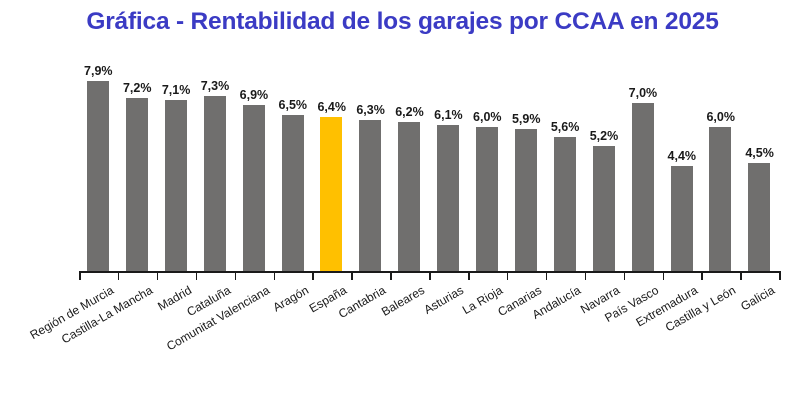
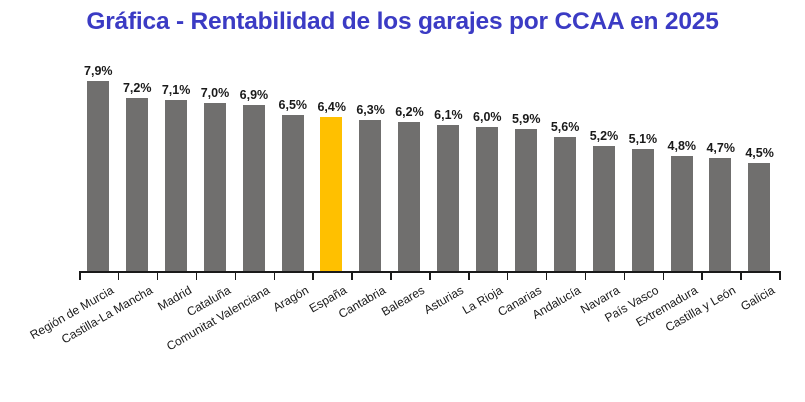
Cataluña: 7,3% -> 7,0%
País Vasco: 7,0% -> 5,1%
Extremadura: 4,4% -> 4,8%
Castilla y León: 6,0% -> 4,7%
